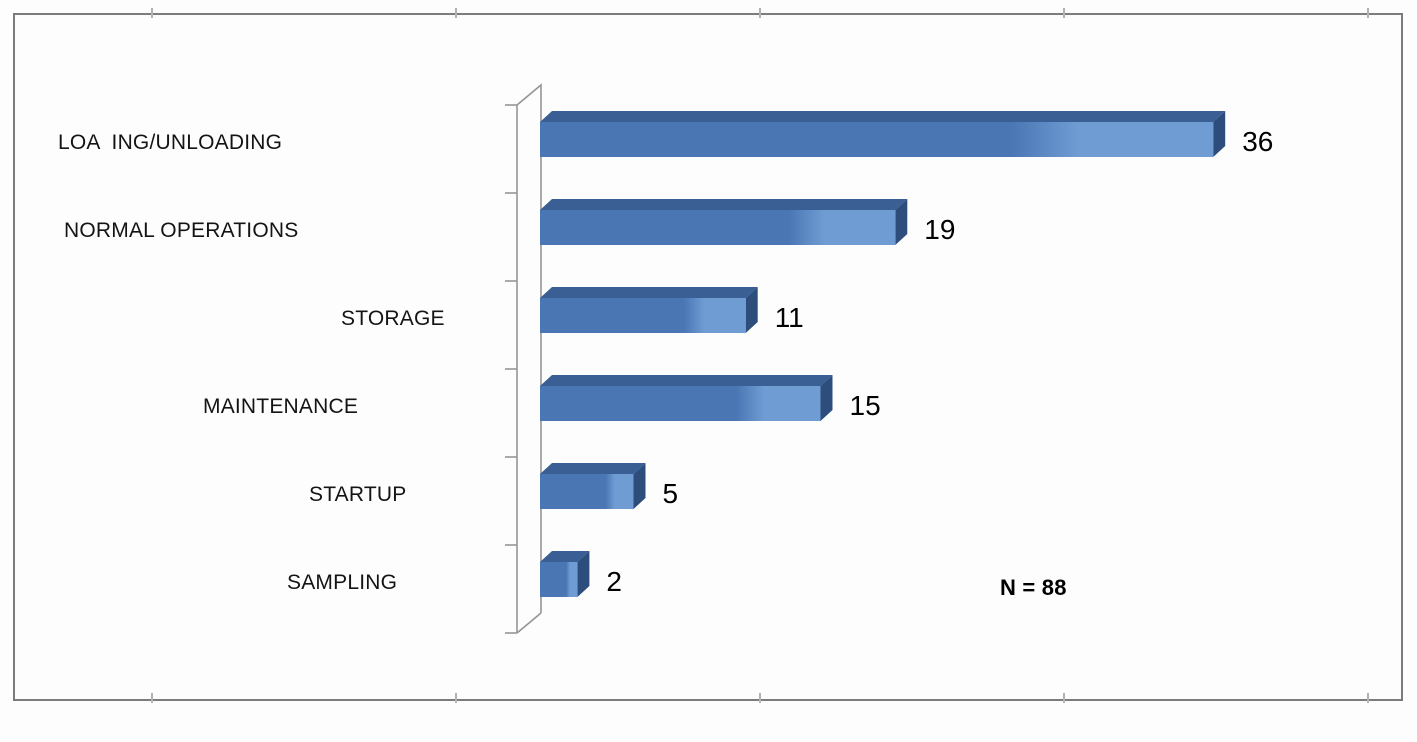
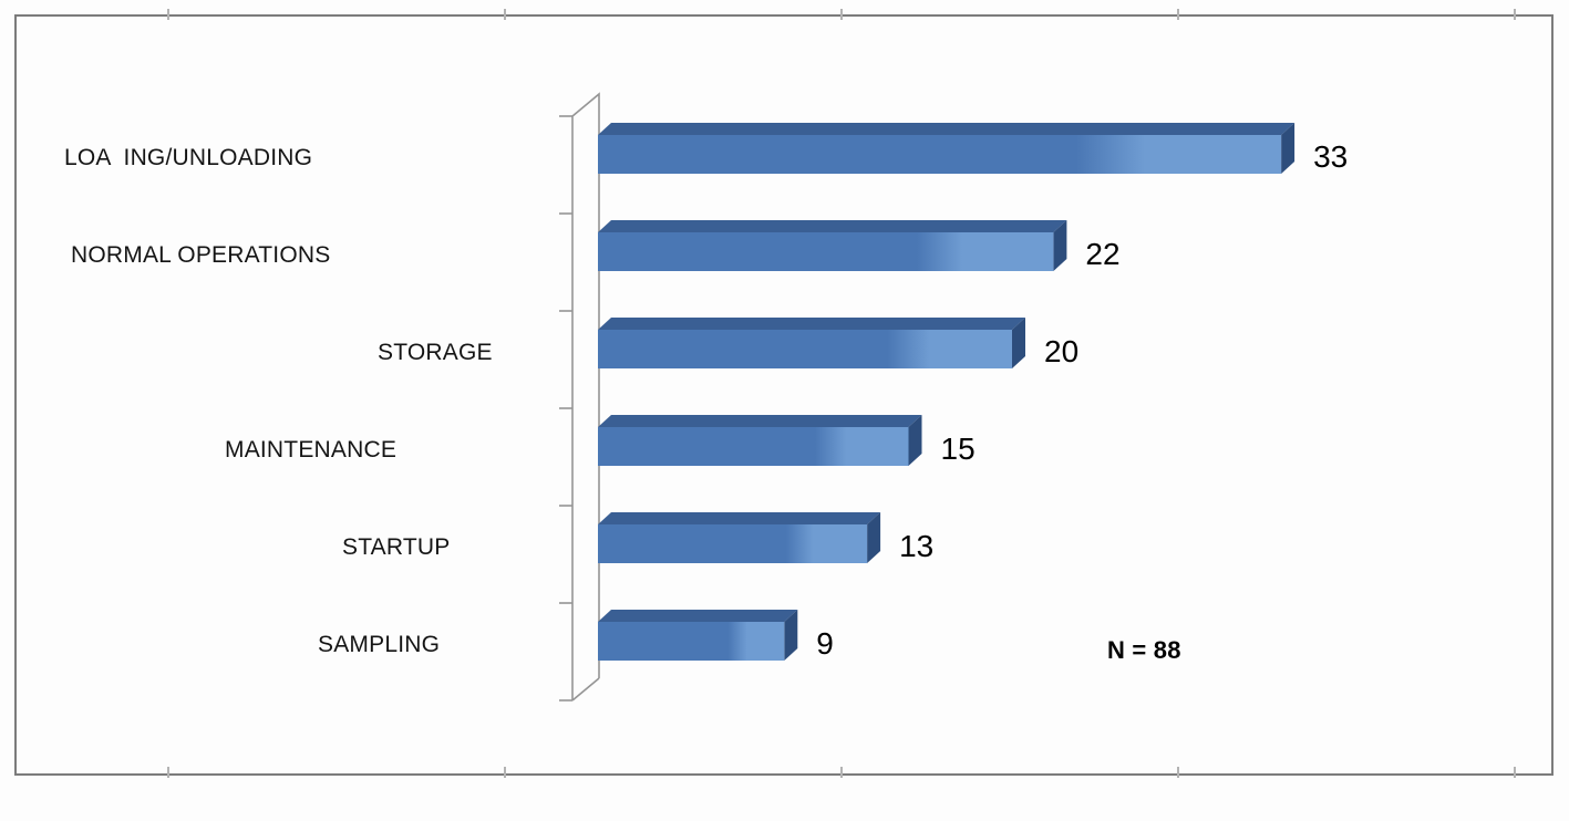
LOA ING/UNLOADING: 36 -> 33
NORMAL OPERATIONS: 19 -> 22
STORAGE: 11 -> 20
STARTUP: 5 -> 13
SAMPLING: 2 -> 9
